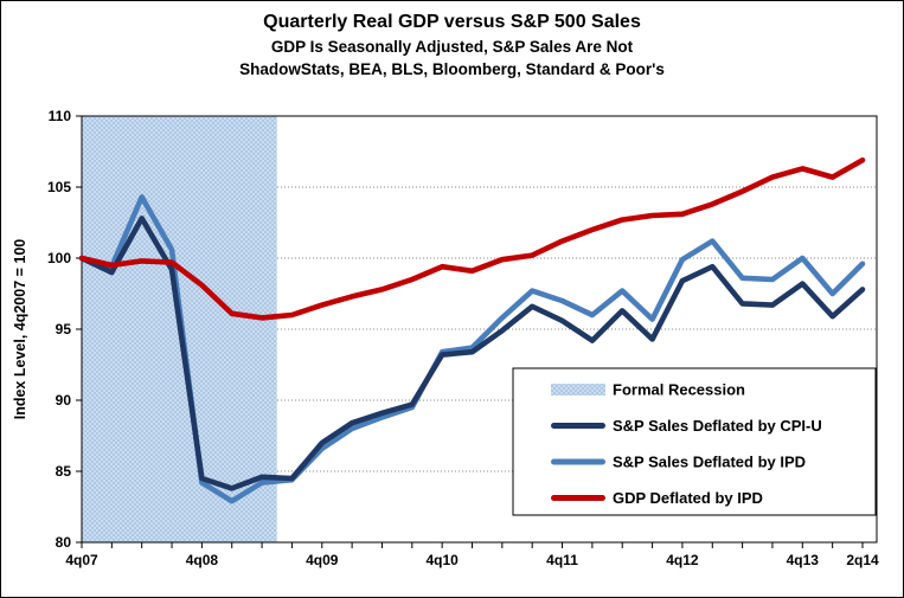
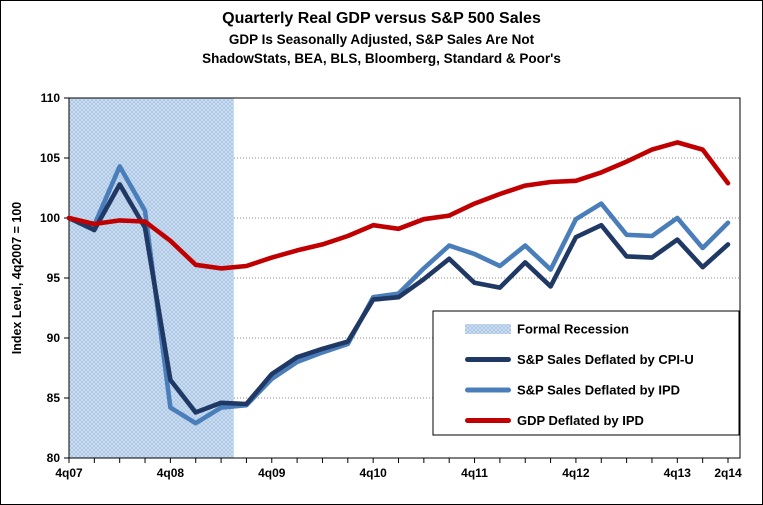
S&P Sales Deflated by CPI-U/4q08: 84.5 -> 86.5
S&P Sales Deflated by CPI-U/4q11: 95.6 -> 94.6
GDP Deflated by IPD/2q14: 106.9 -> 102.9
